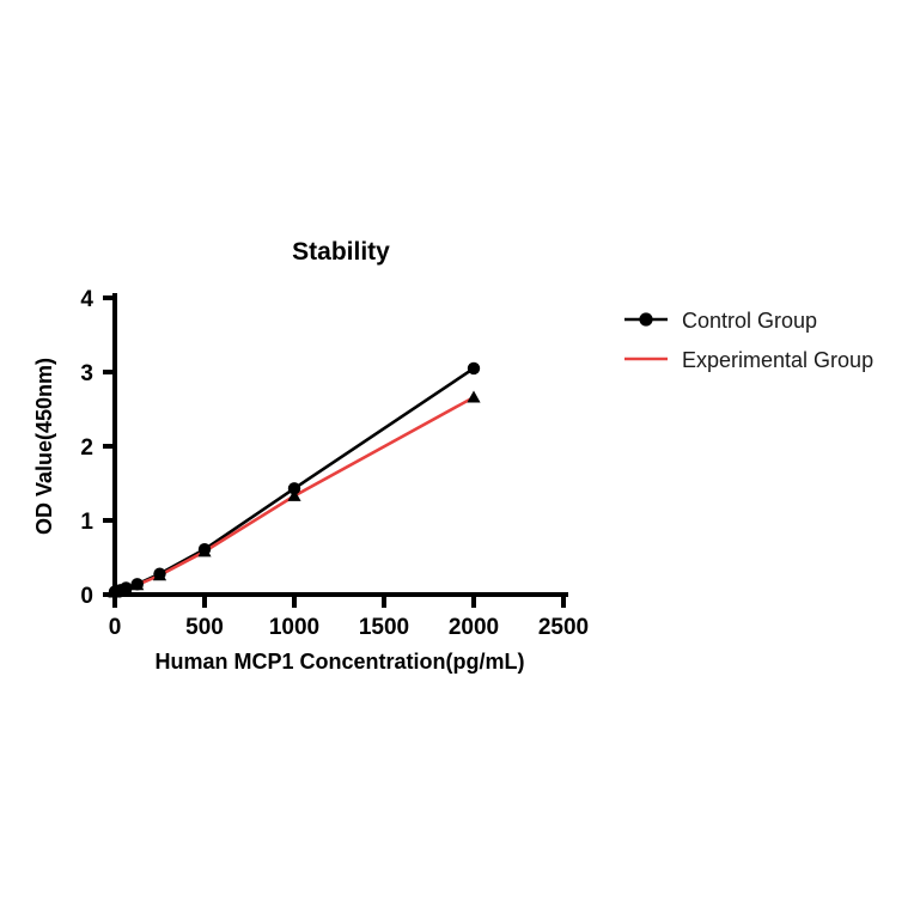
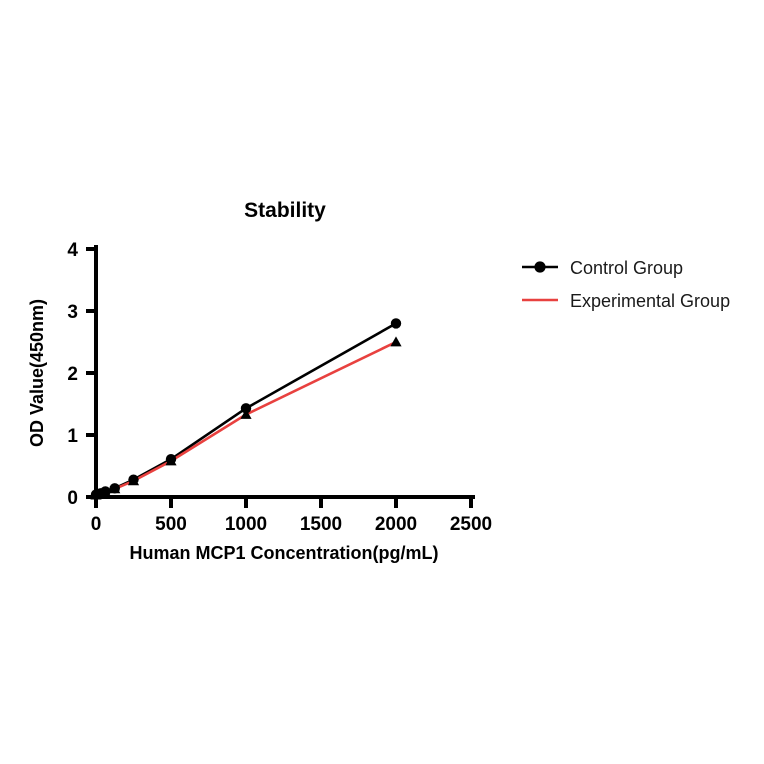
Control Group/2000: 3.0 -> 2.8
Experimental Group/2000: 2.7 -> 2.5
